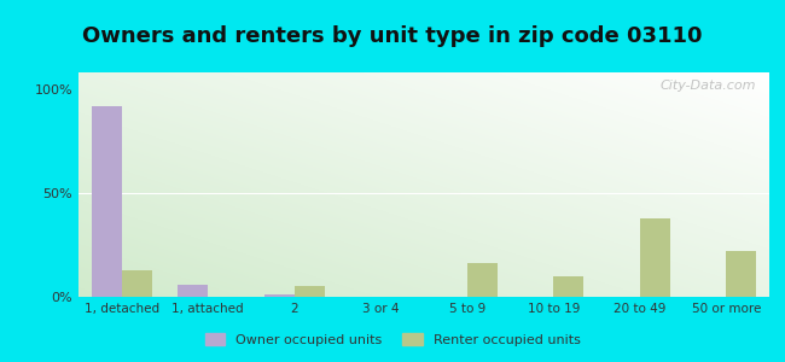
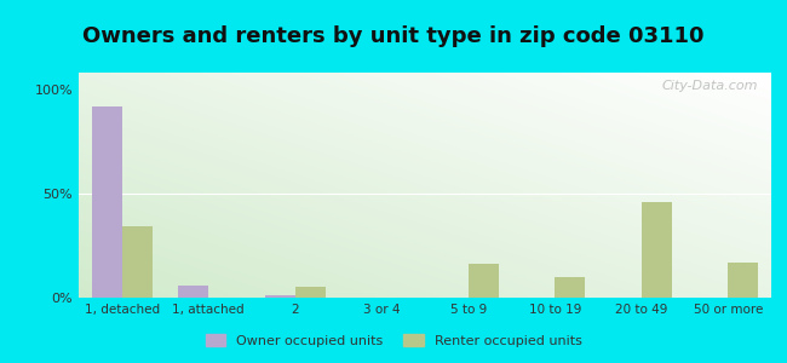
Renter occupied units/1, detached: 13% -> 34%
Renter occupied units/20 to 49: 38% -> 46%
Renter occupied units/50 or more: 22% -> 17%
